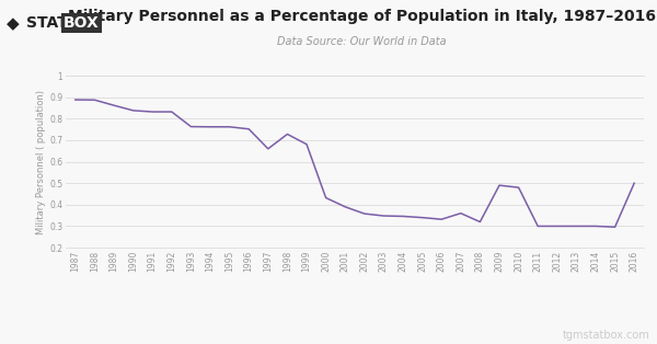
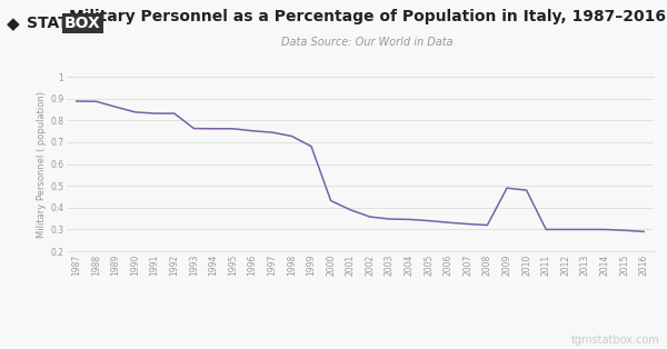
1997: 0.66 -> 0.74
2007: 0.36 -> 0.33
2016: 0.50 -> 0.29
